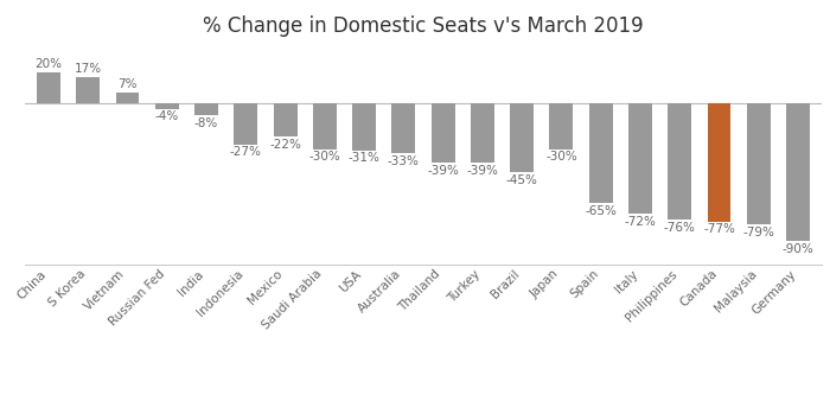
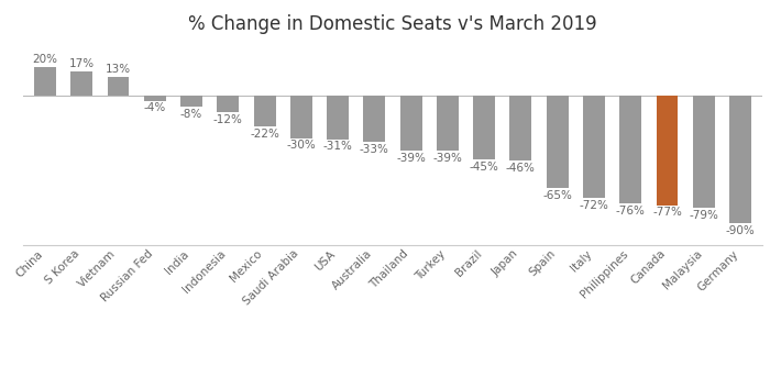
Vietnam: 7% -> 13%
Indonesia: -27% -> -12%
Japan: -30% -> -46%
